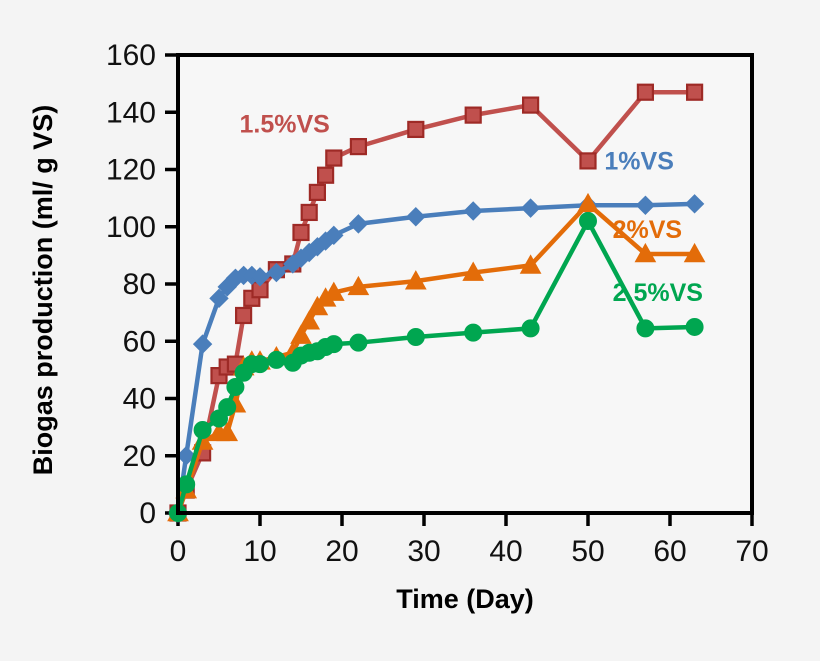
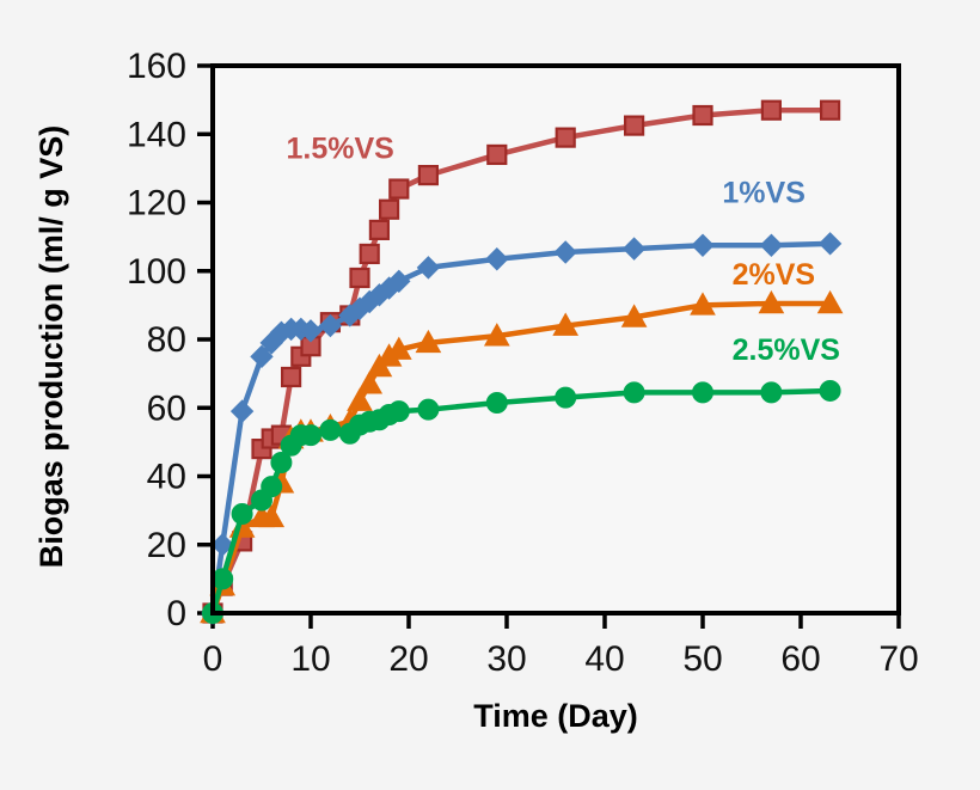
1.5%VS/50: 123 -> 146
2%VS/50: 108 -> 90
2.5%VS/50: 102 -> 64
